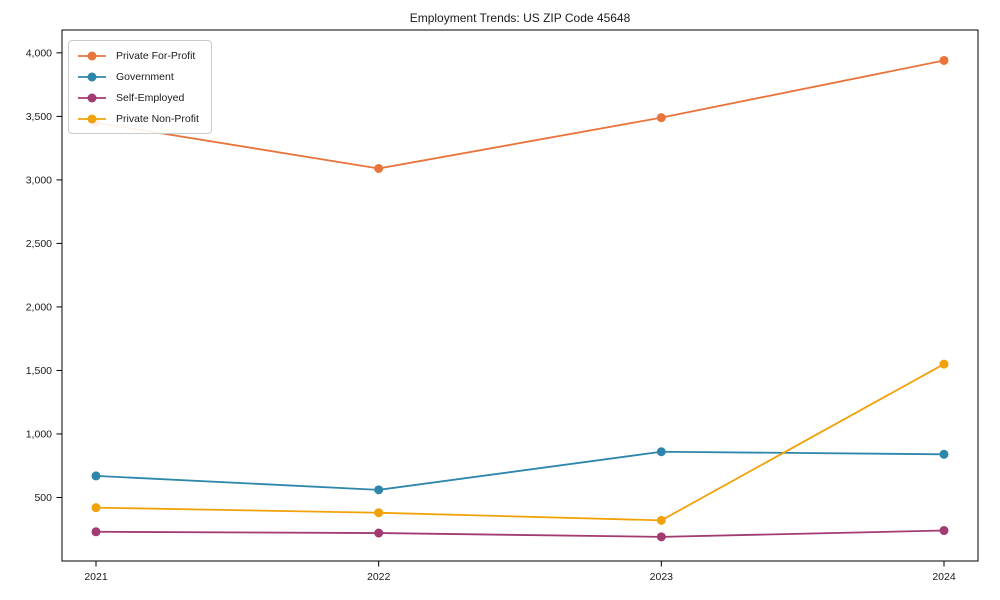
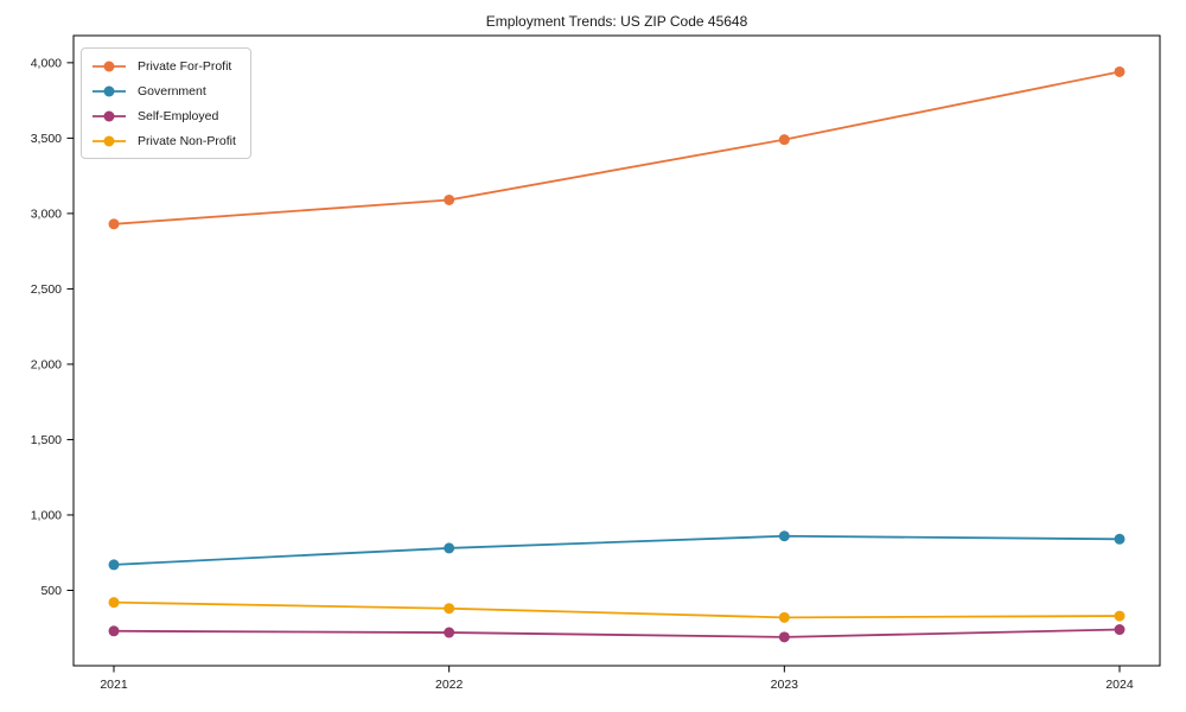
Private For-Profit/2021: 3450 -> 2930
Government/2022: 560 -> 780
Private Non-Profit/2024: 1550 -> 330
